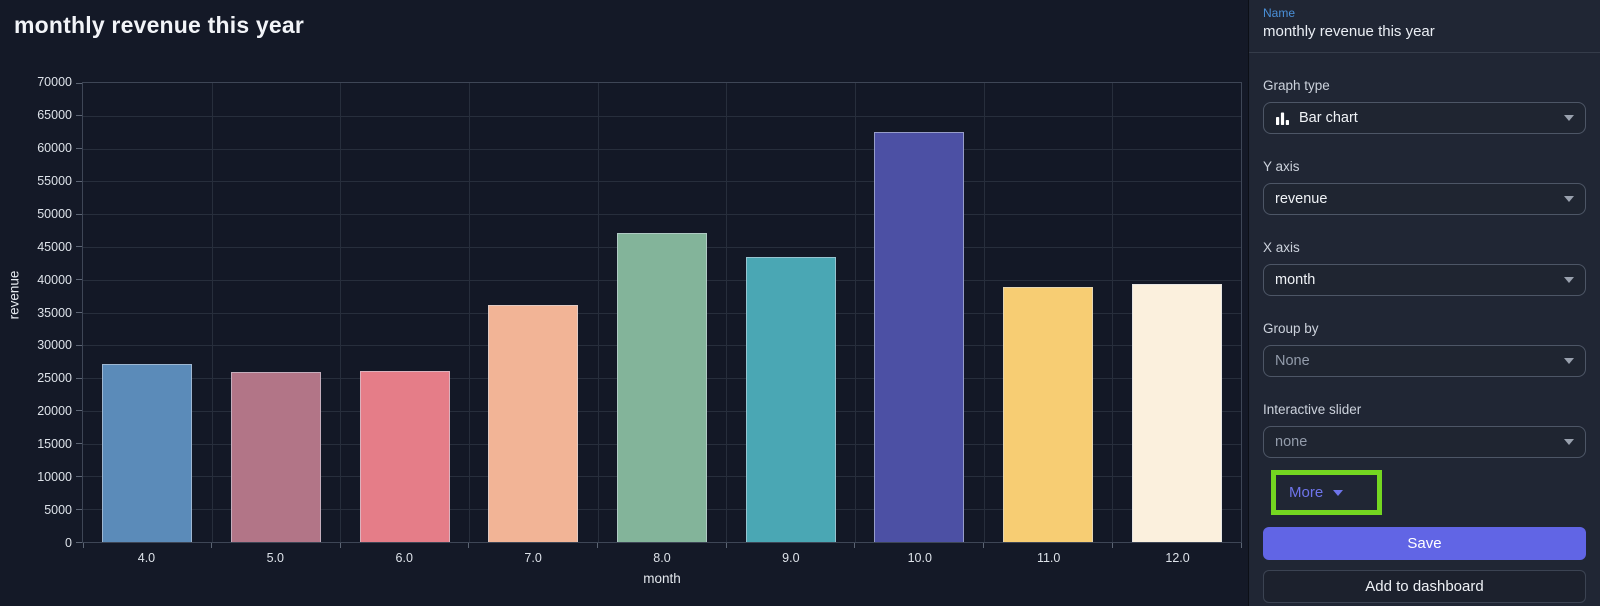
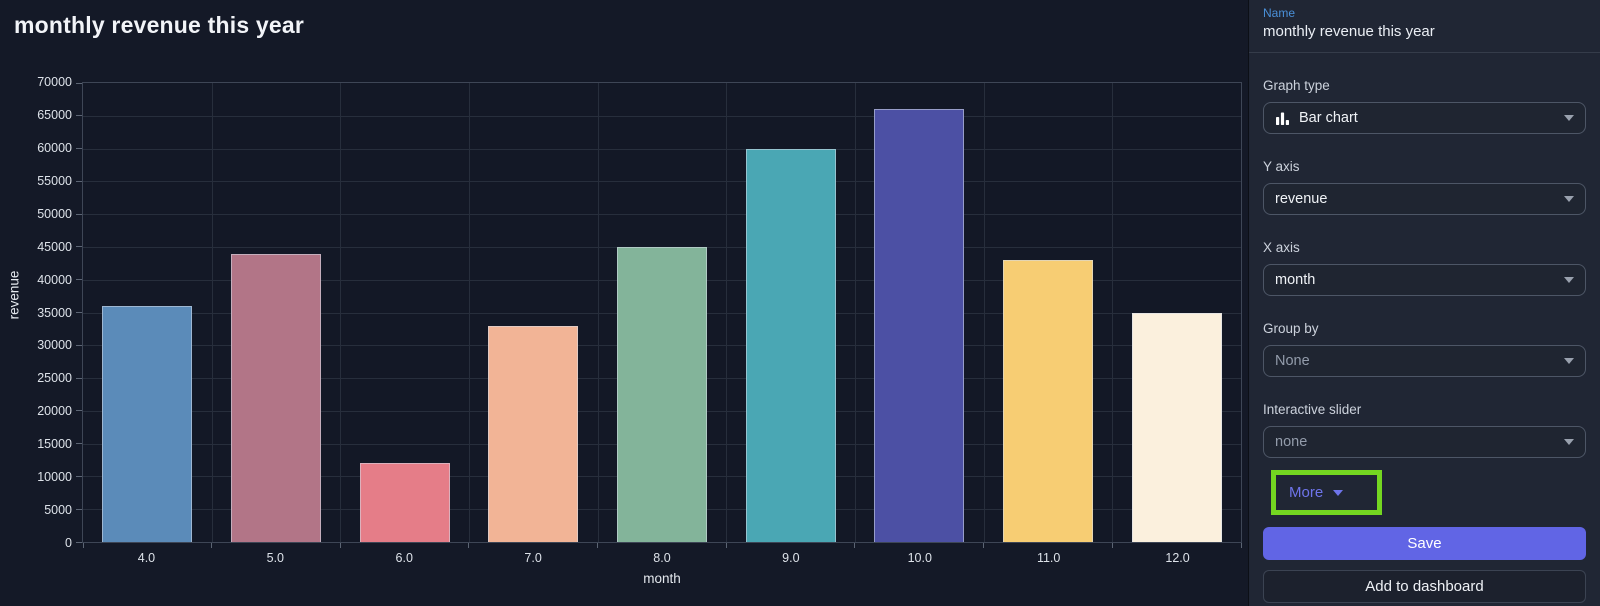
4.0: 27000 -> 36000
5.0: 26000 -> 44000
6.0: 26000 -> 12000
7.0: 36000 -> 33000
8.0: 47000 -> 45000
9.0: 43000 -> 60000
10.0: 62000 -> 66000
11.0: 39000 -> 43000
12.0: 39000 -> 35000
